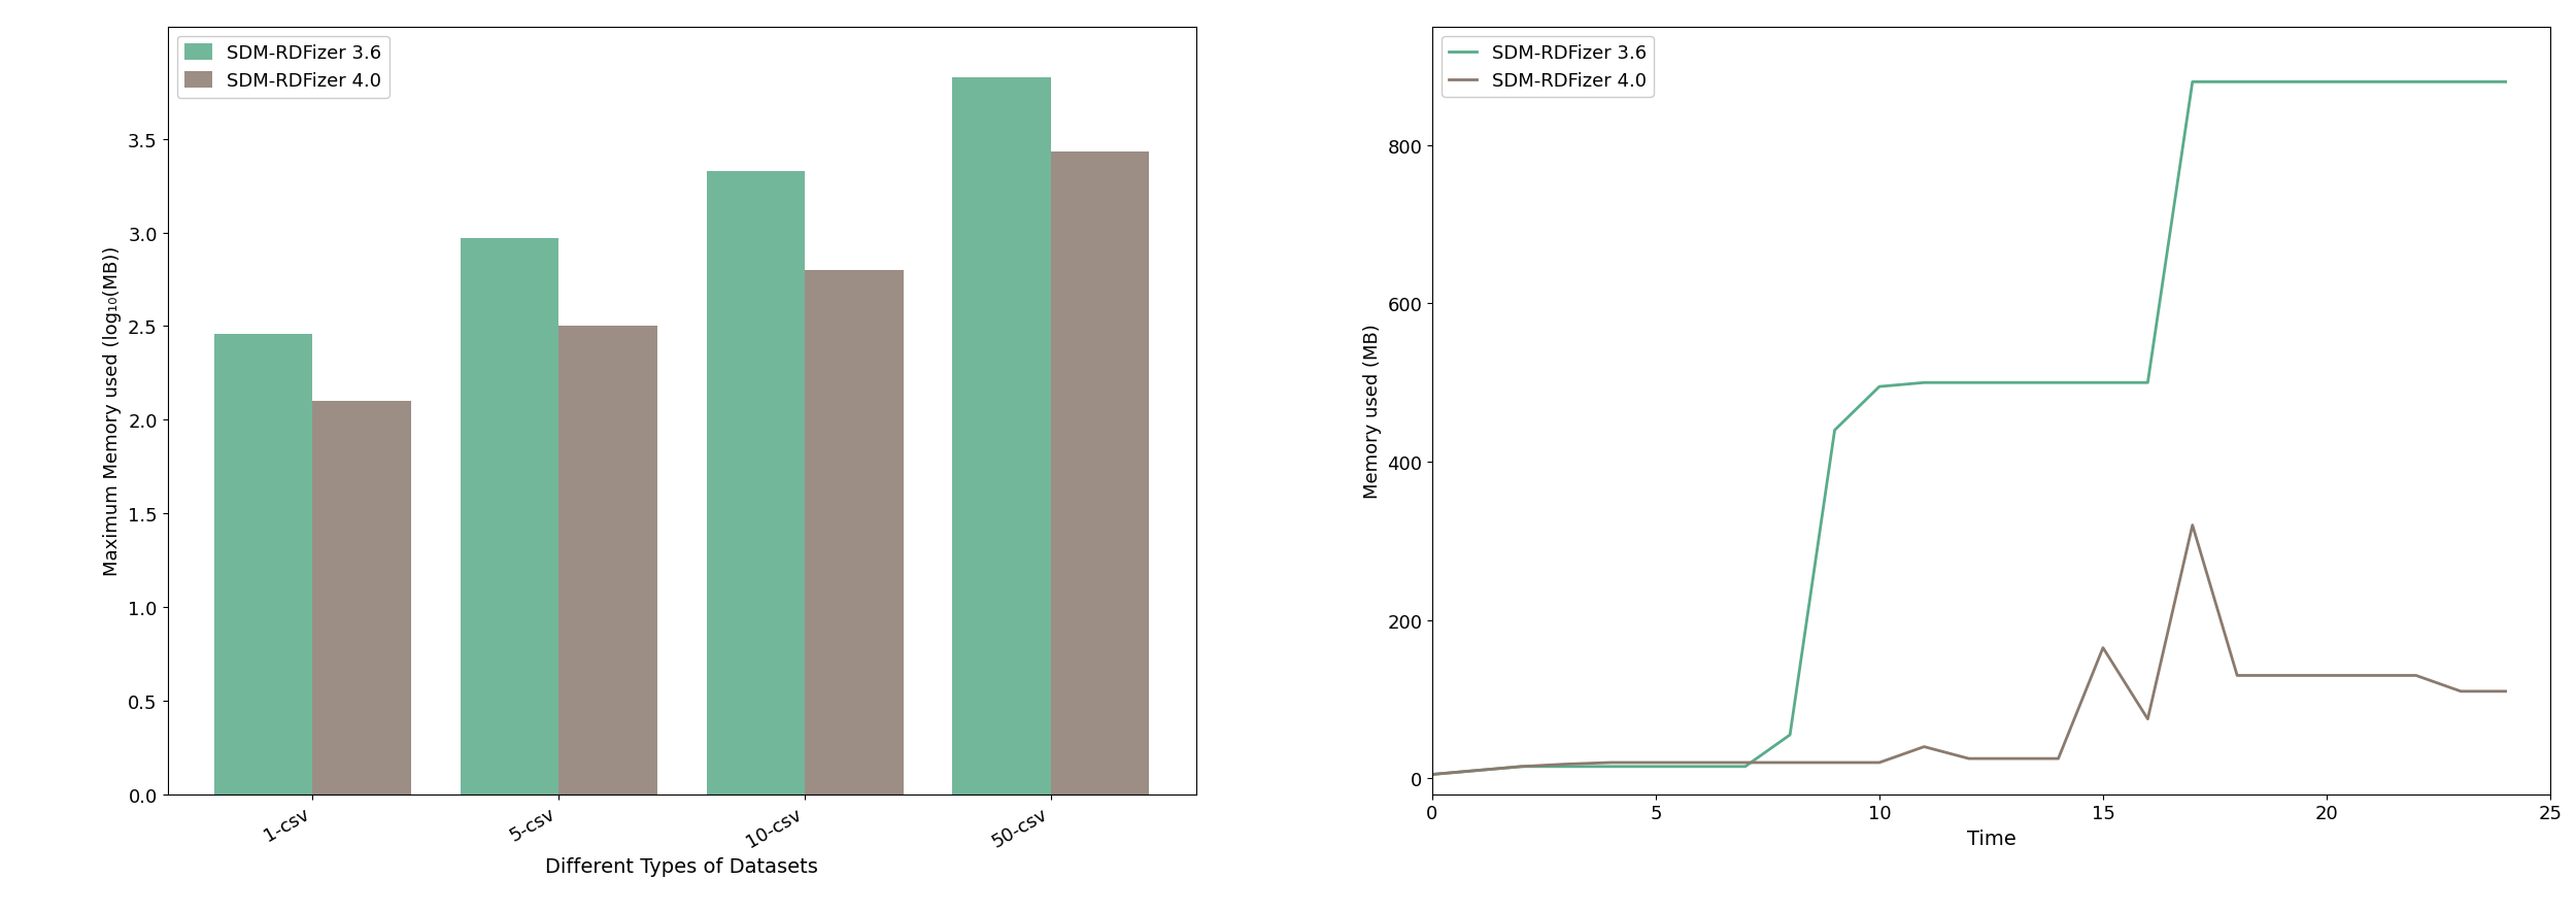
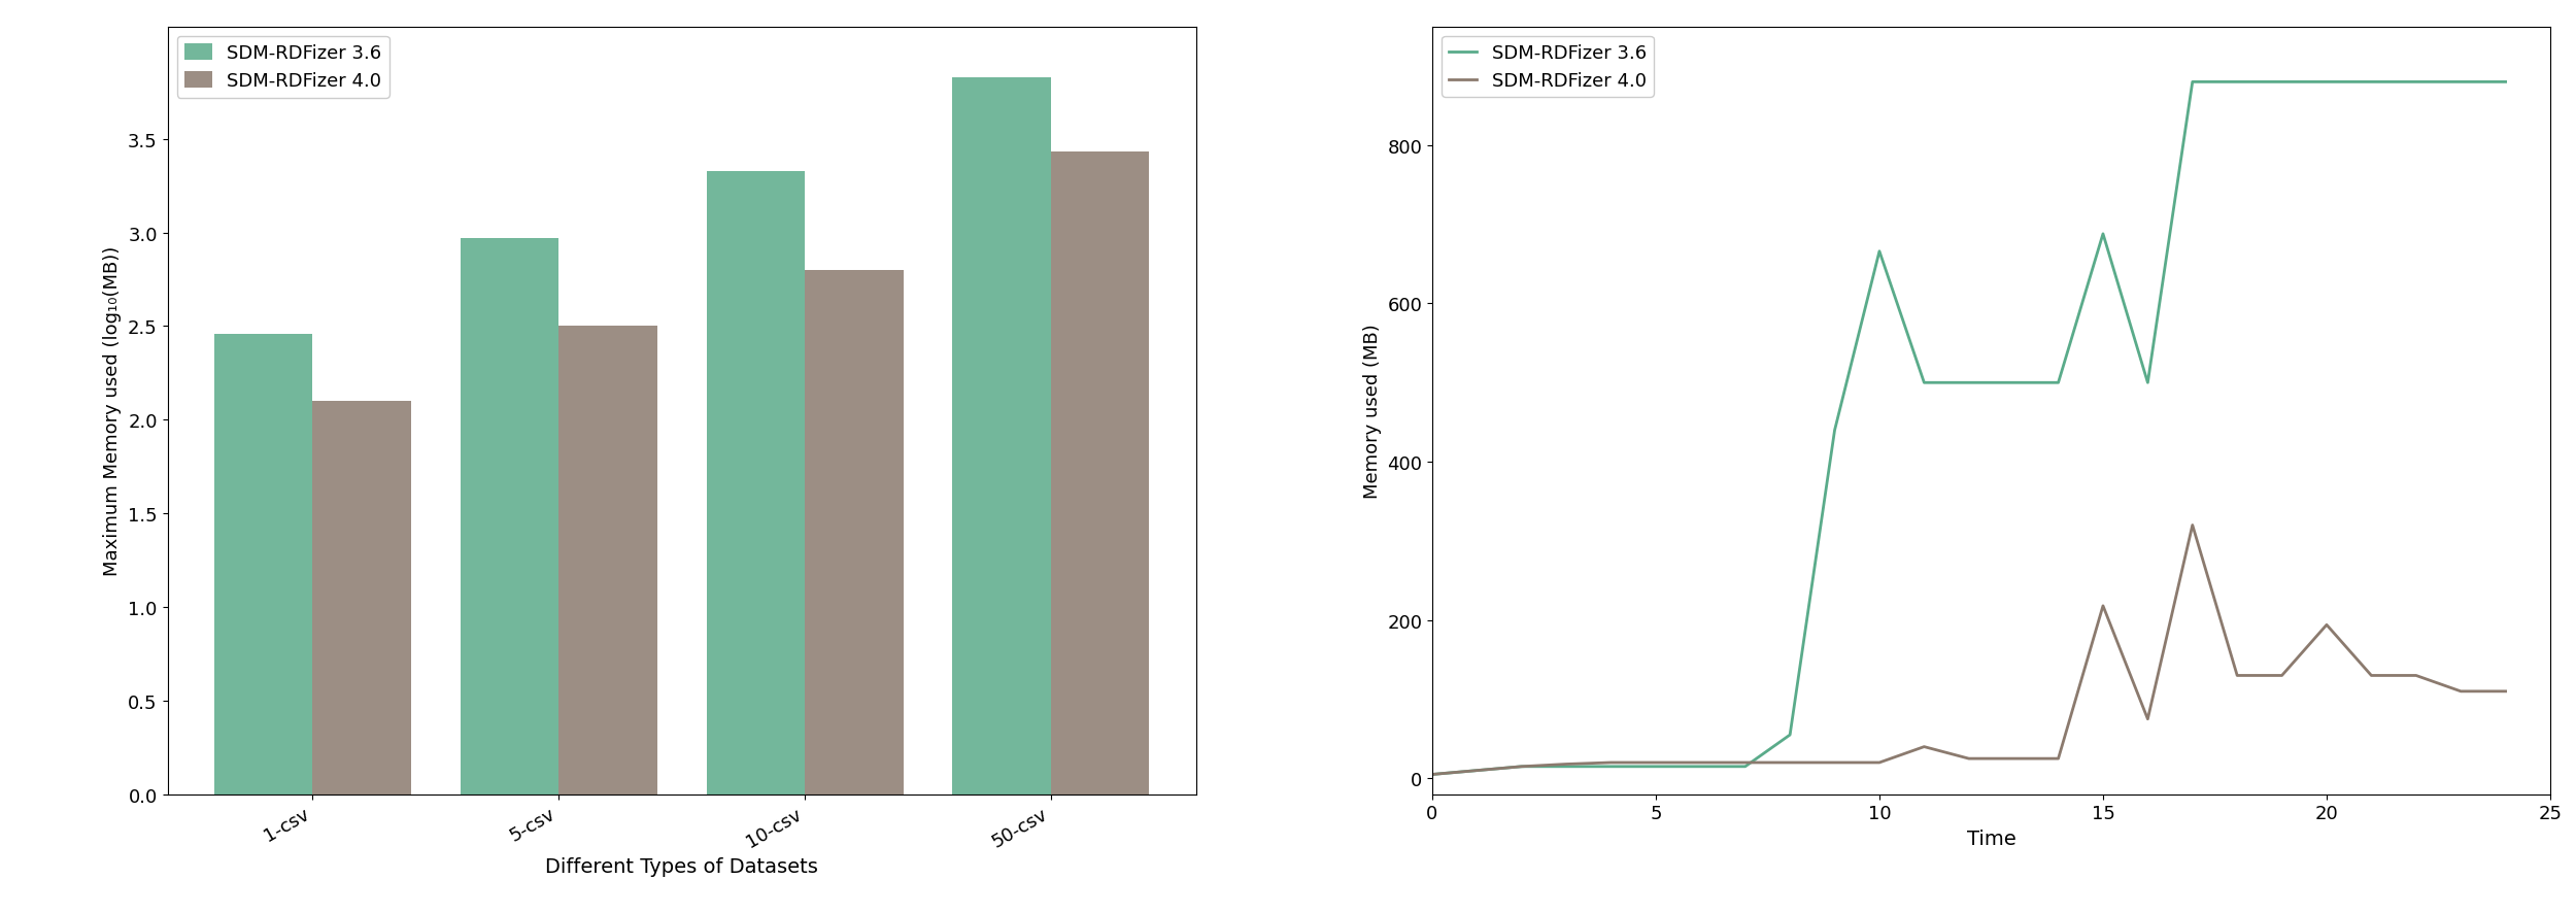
SDM-RDFizer 3.6/10: 495 -> 666
SDM-RDFizer 3.6/15: 500 -> 688
SDM-RDFizer 4.0/15: 165 -> 218
SDM-RDFizer 4.0/20: 130 -> 194
